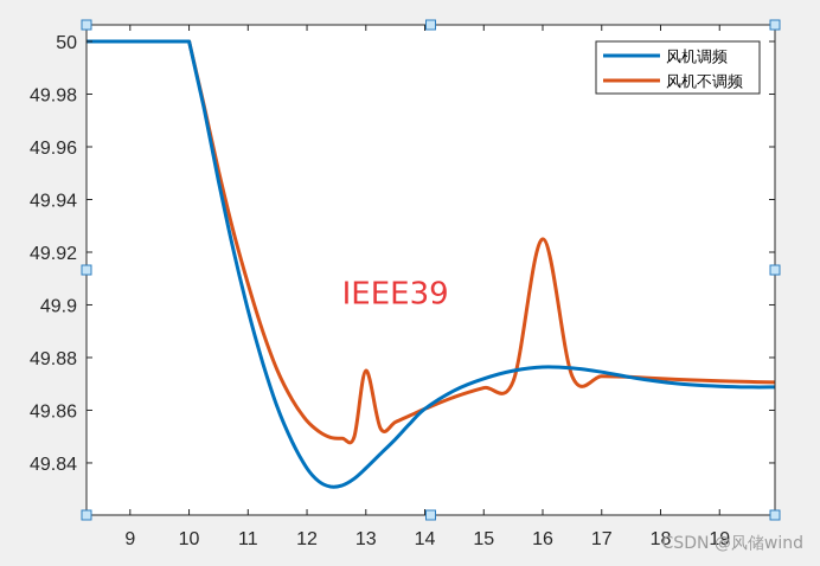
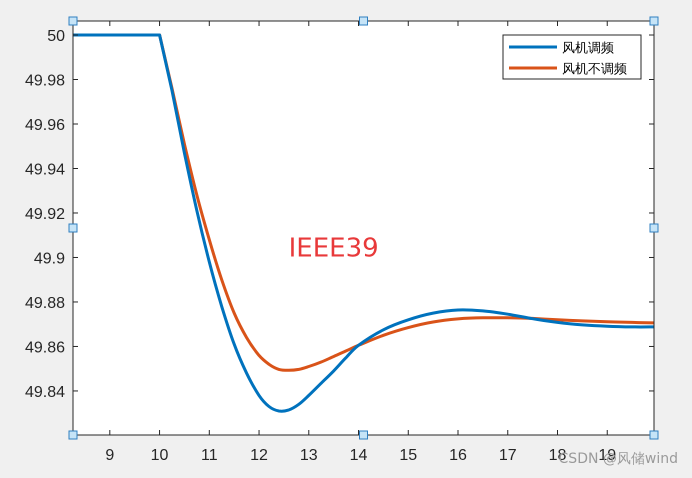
风机不调频/13: 49.875 -> 49.851
风机不调频/16: 49.925 -> 49.872
